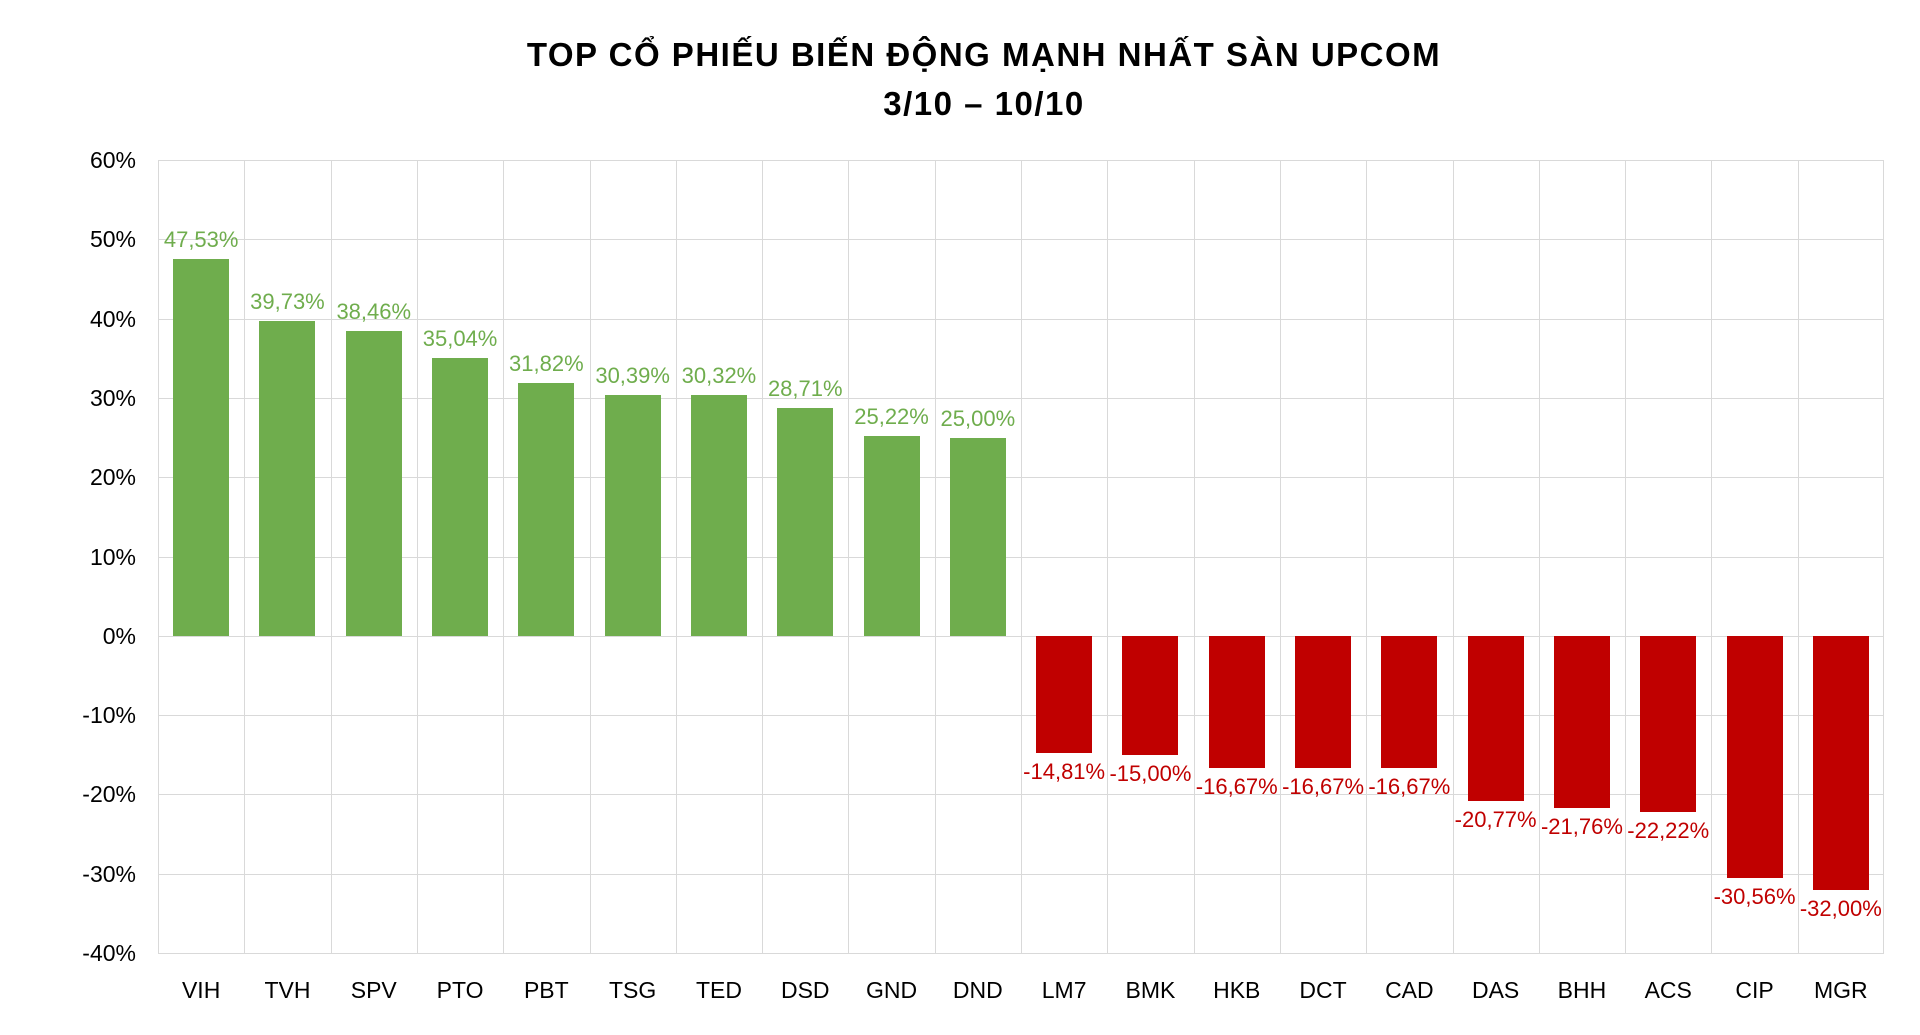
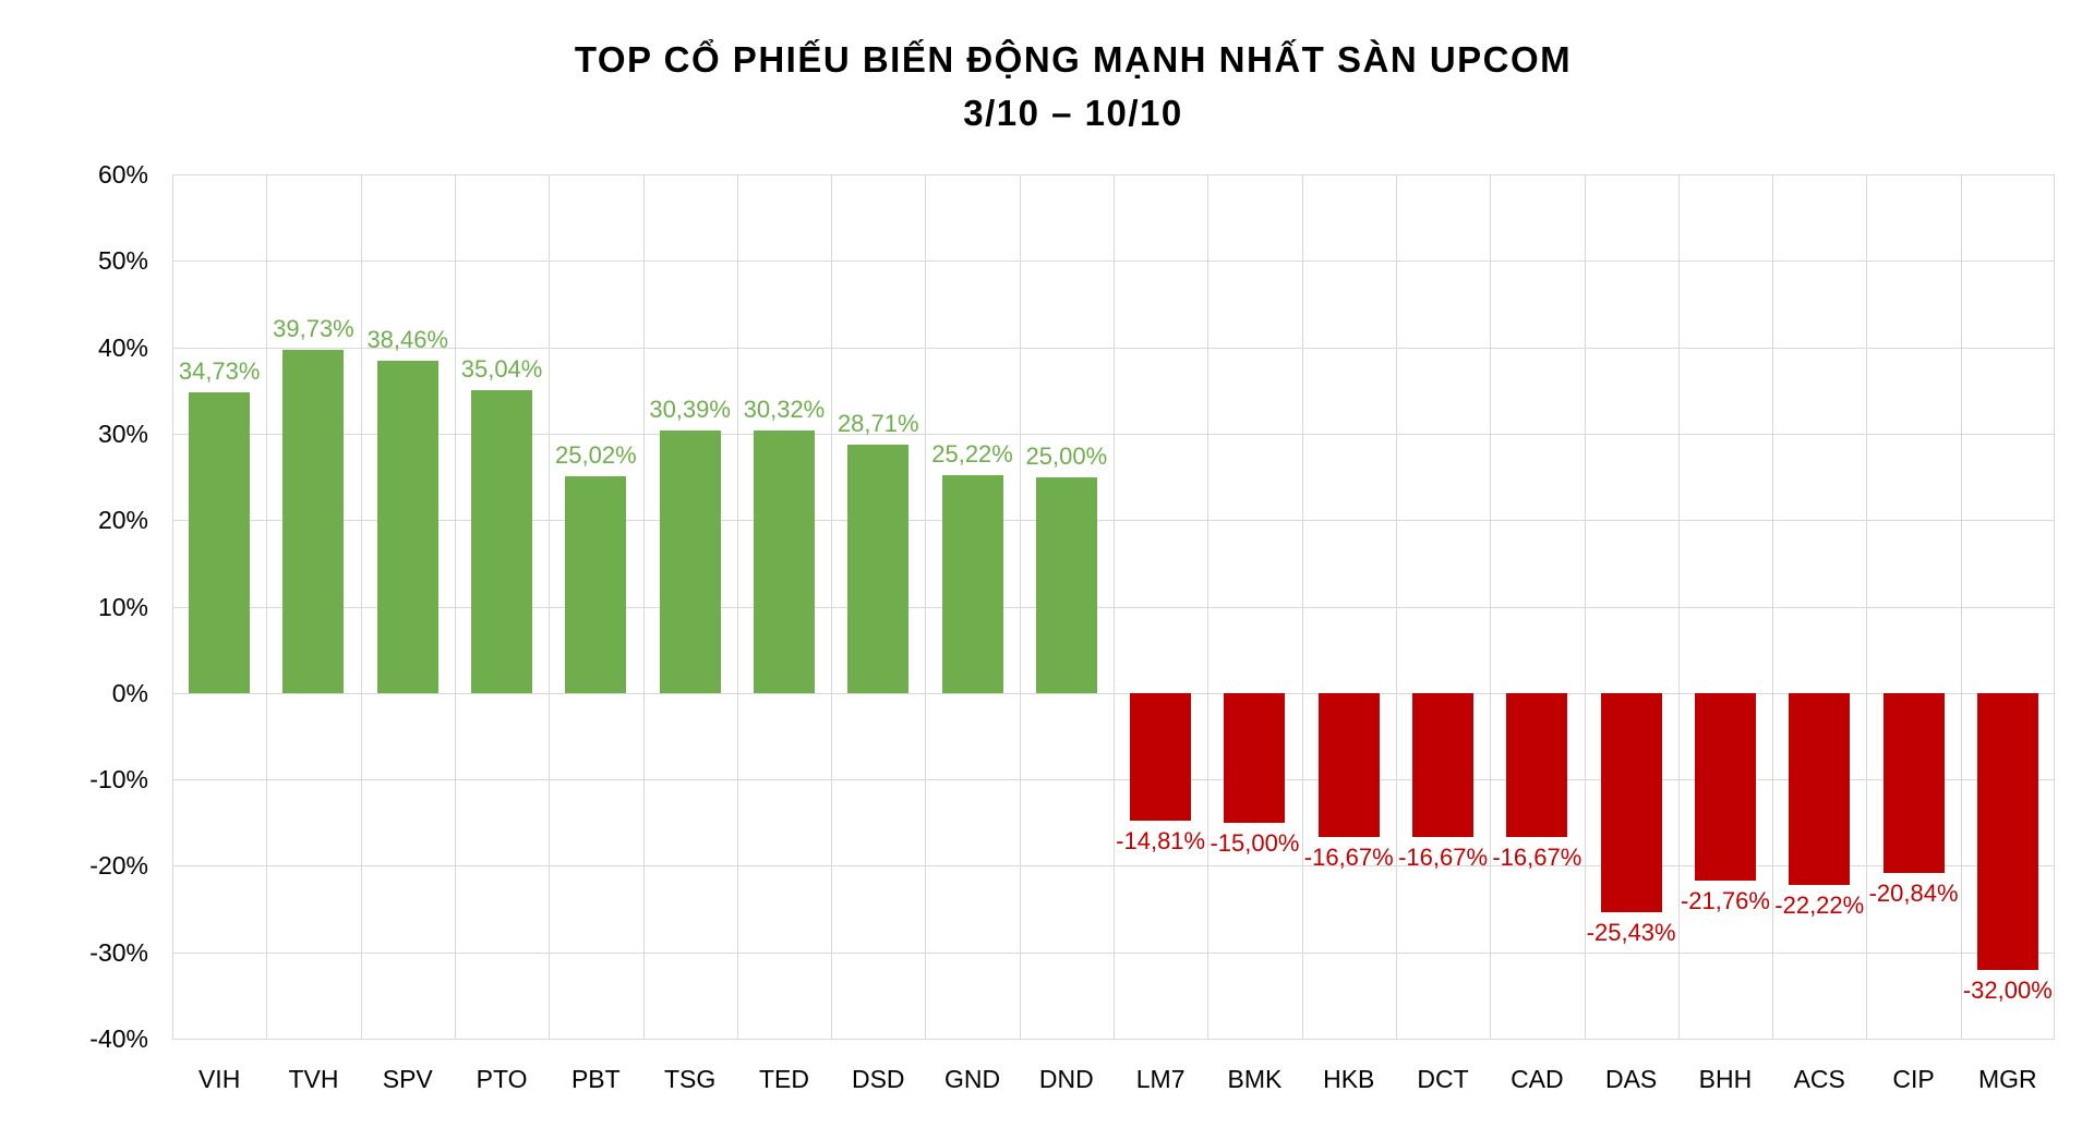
VIH: 47,53% -> 34,73%
PBT: 31,82% -> 25,02%
DAS: -20,77% -> -25,43%
CIP: -30,56% -> -20,84%
